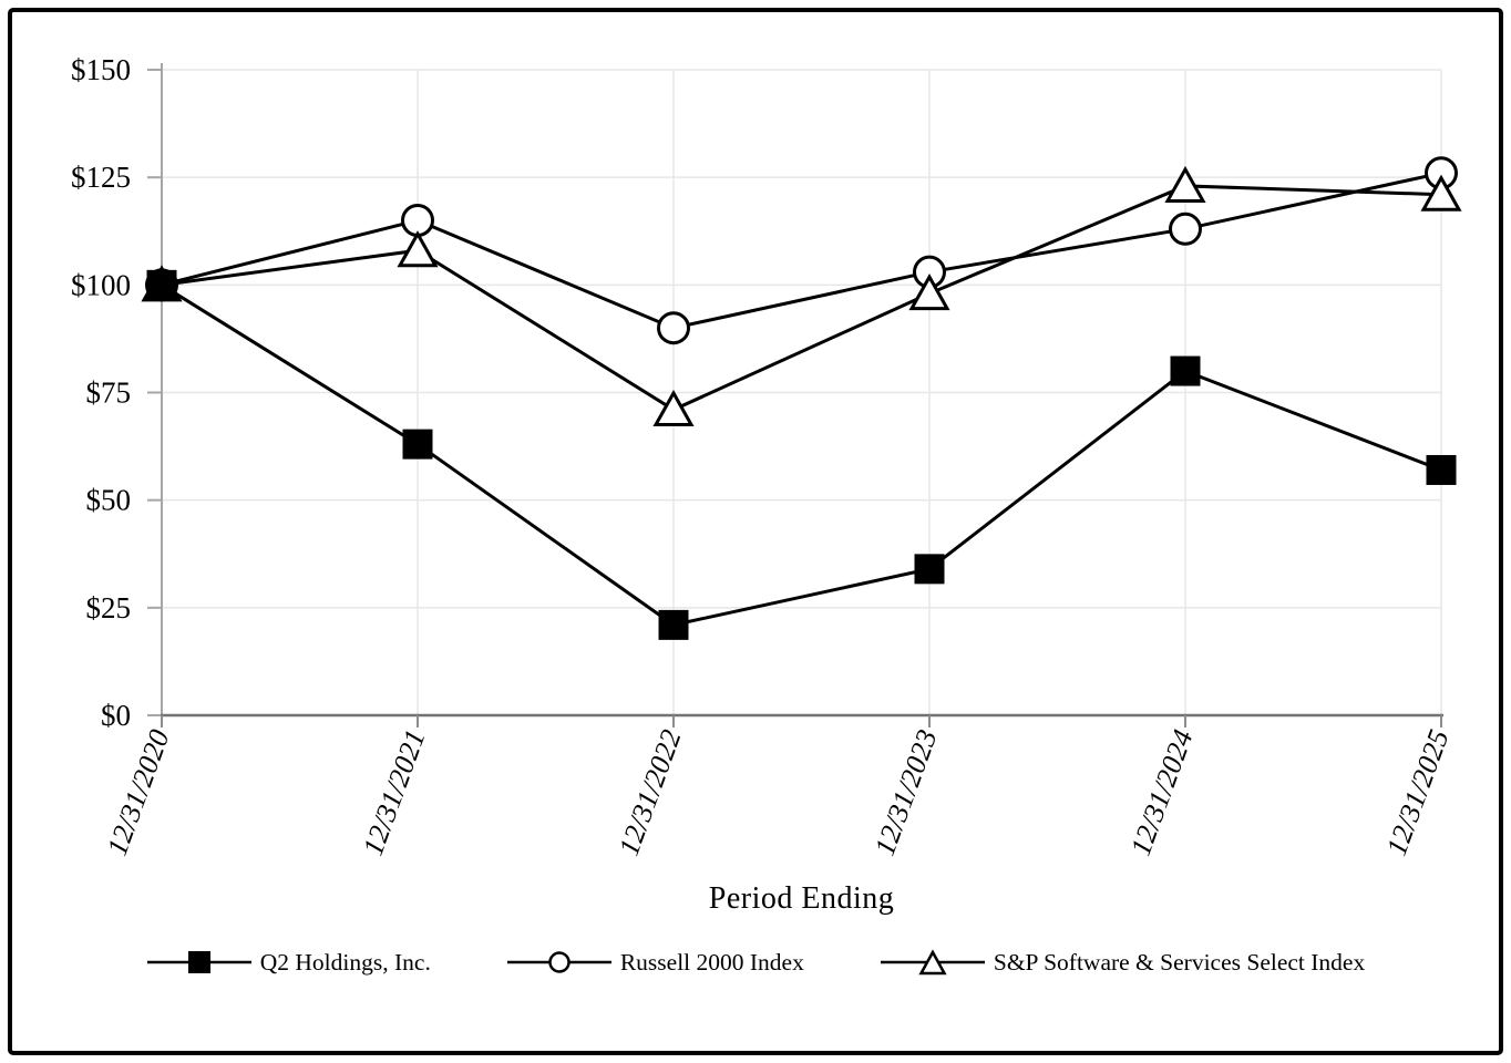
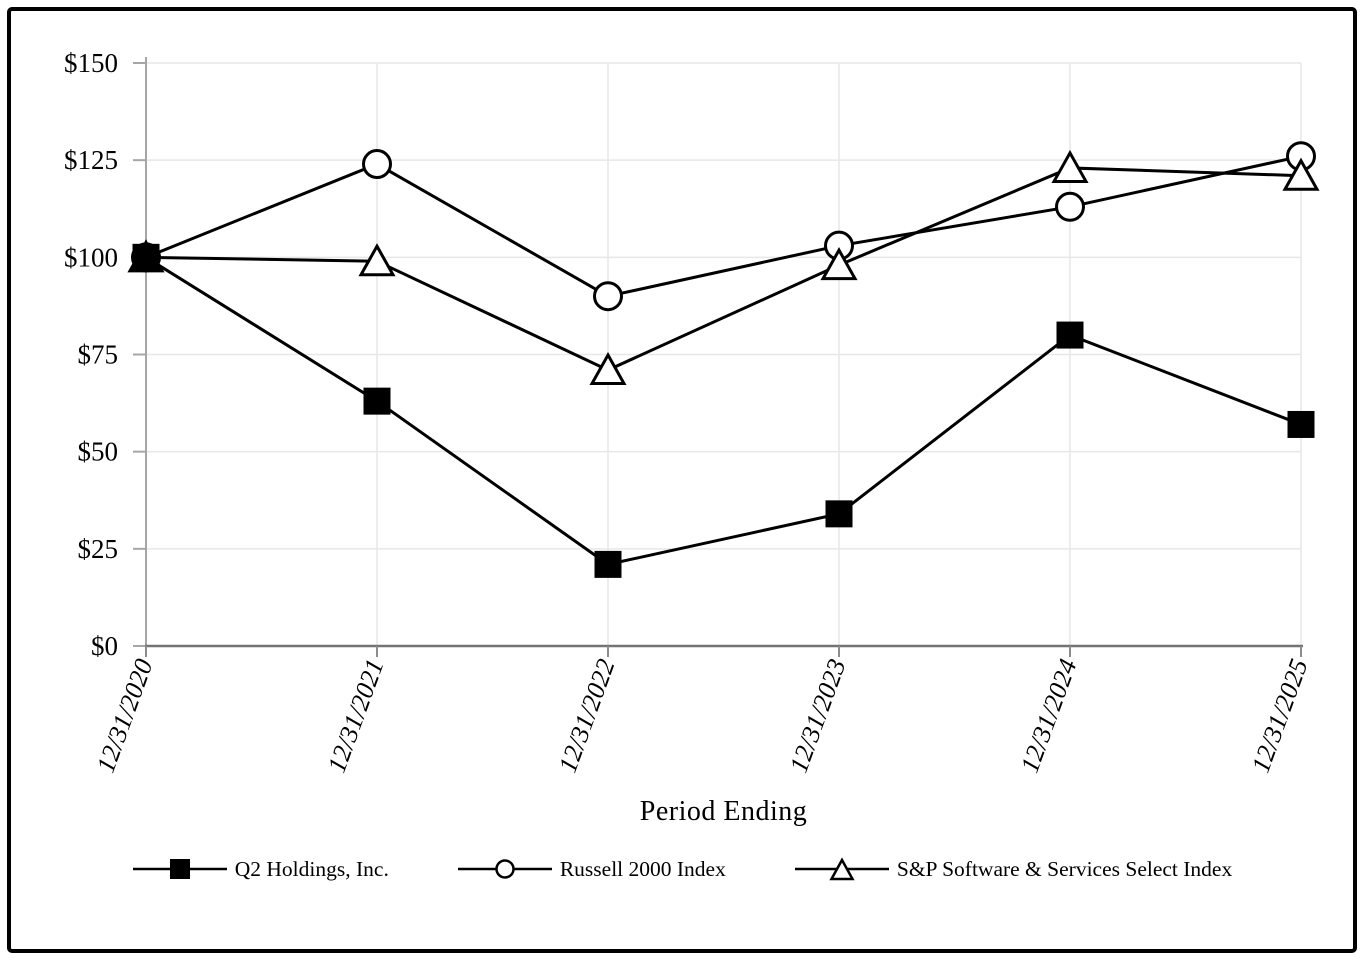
Russell 2000 Index/12/31/2021: $115 -> $124
S&P Software & Services Select Index/12/31/2021: $108 -> $99
